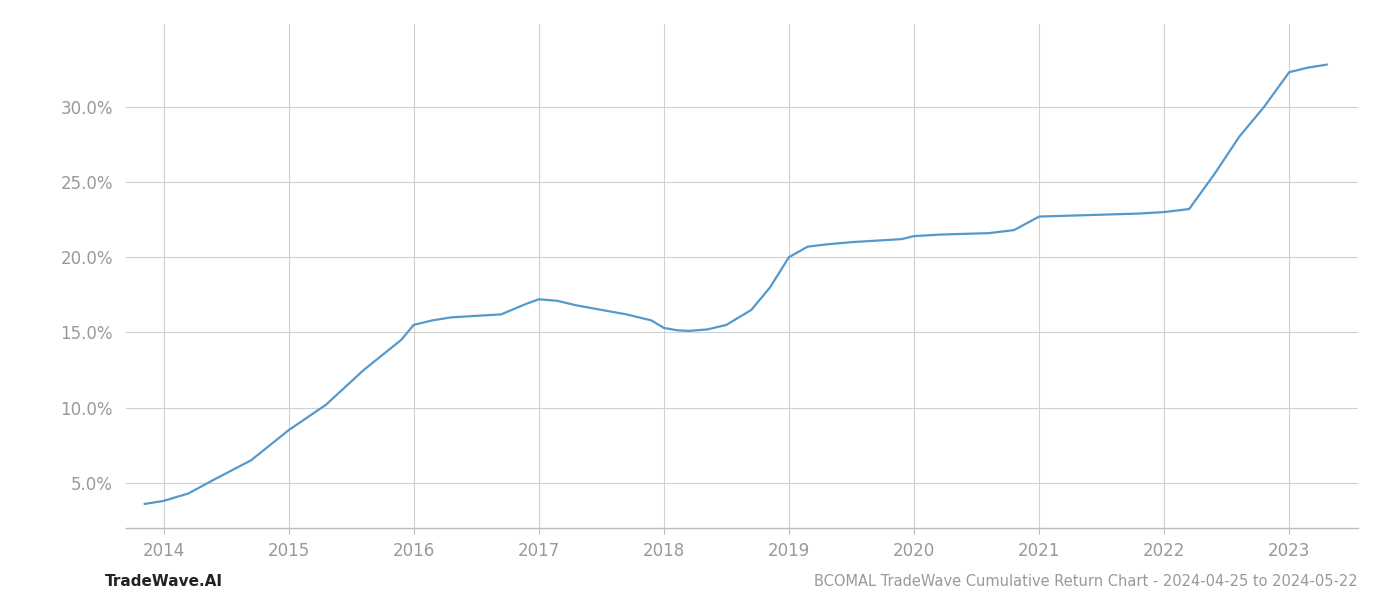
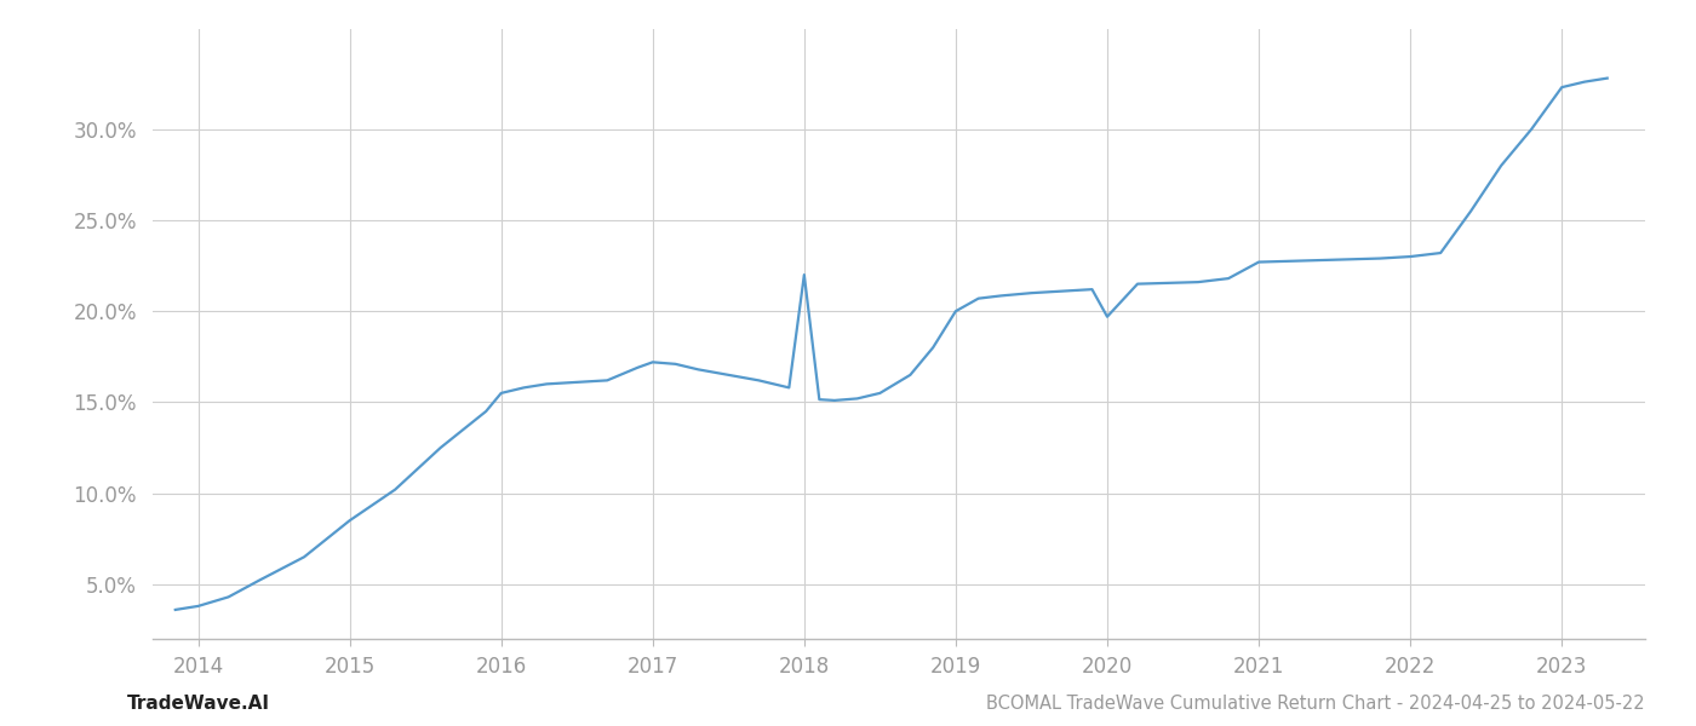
2018: 15.3% -> 22.0%
2020: 21.4% -> 19.7%
